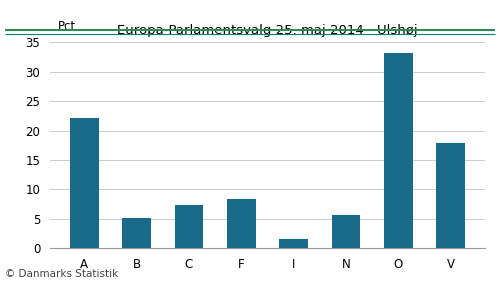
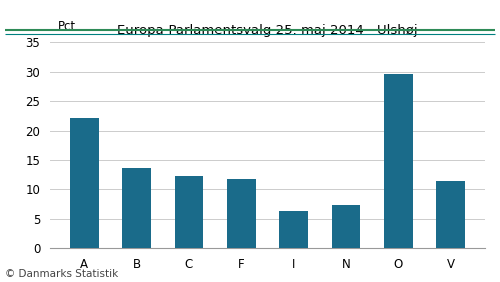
B: 5.1 -> 13.6
C: 7.4 -> 12.2
F: 8.3 -> 11.8
I: 1.6 -> 6.4
N: 5.7 -> 7.4
O: 33.2 -> 29.6
V: 17.8 -> 11.4
